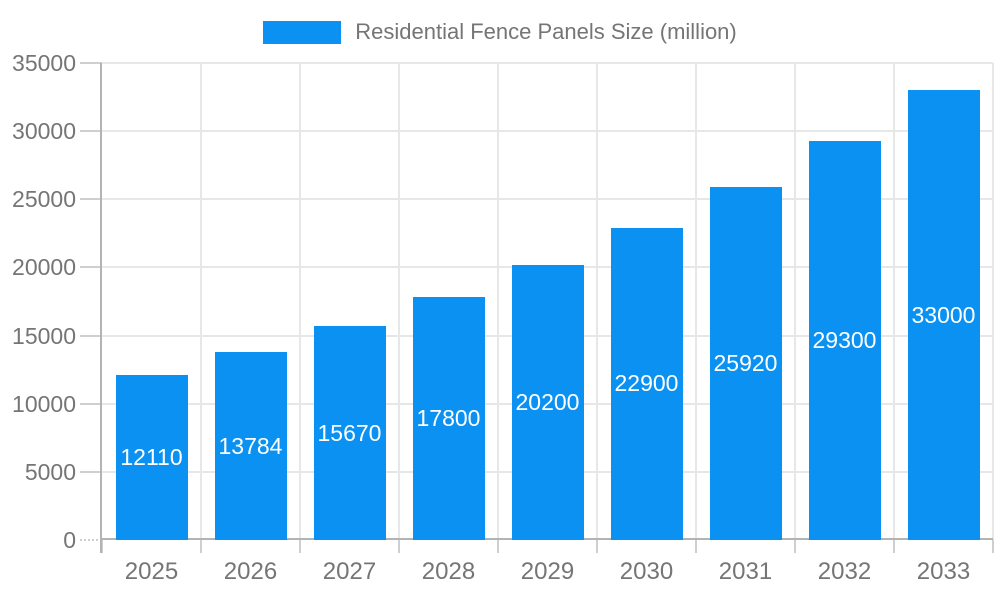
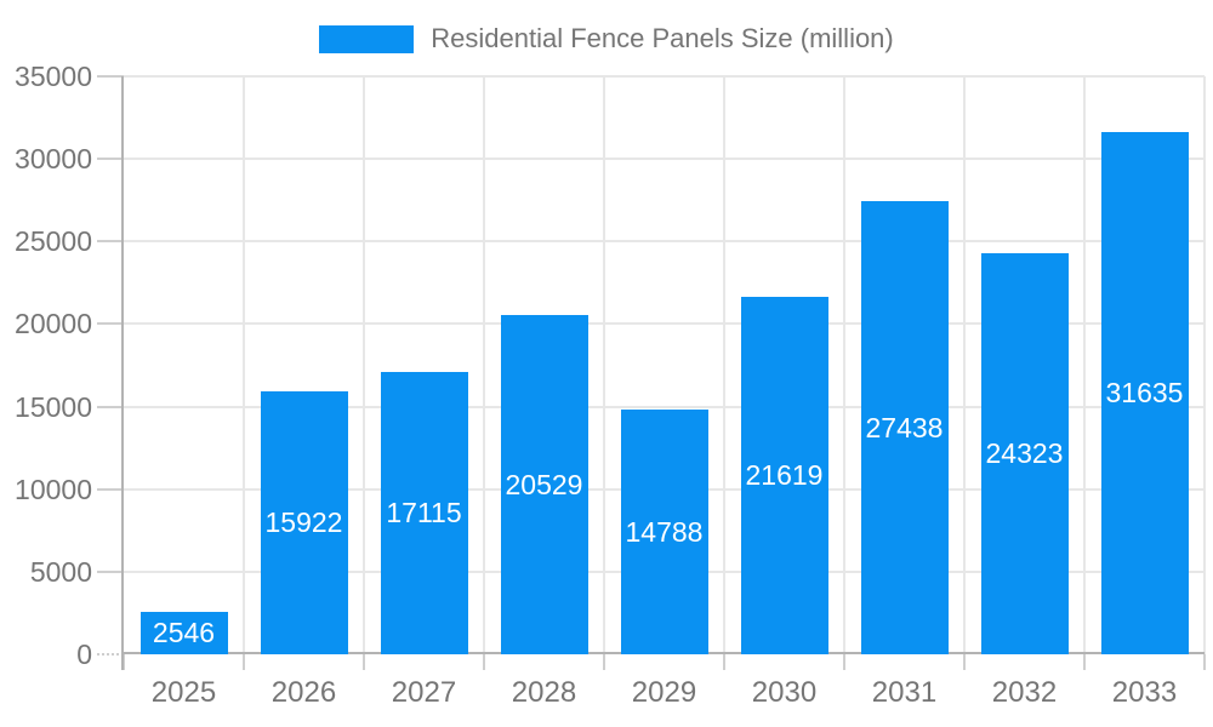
2025: 12110 -> 2546
2026: 13784 -> 15922
2027: 15670 -> 17115
2028: 17800 -> 20529
2029: 20200 -> 14788
2030: 22900 -> 21619
2031: 25920 -> 27438
2032: 29300 -> 24323
2033: 33000 -> 31635
